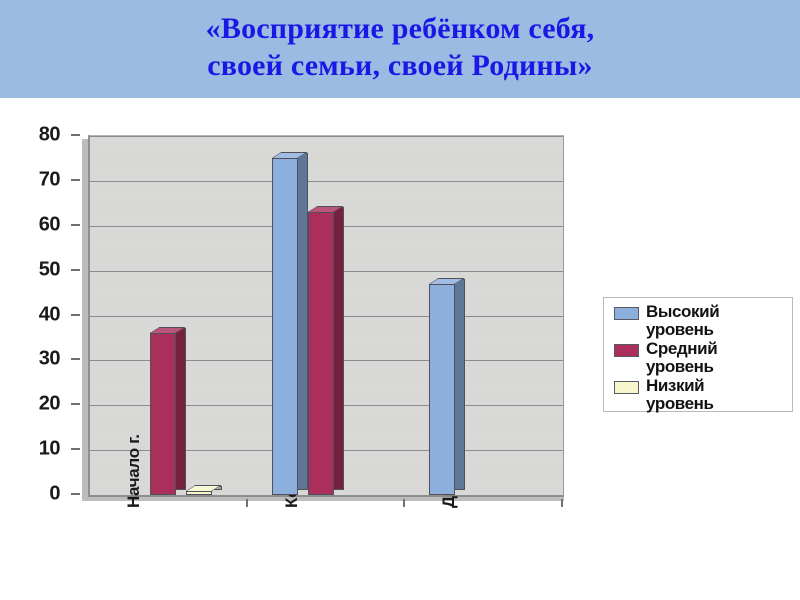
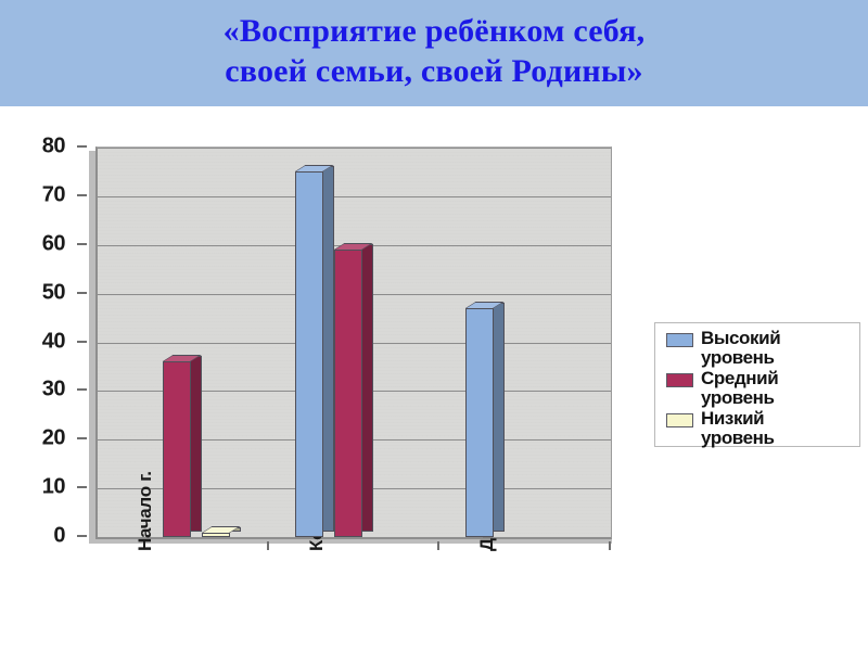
Средний уровень/Конец г.: 63 -> 59
